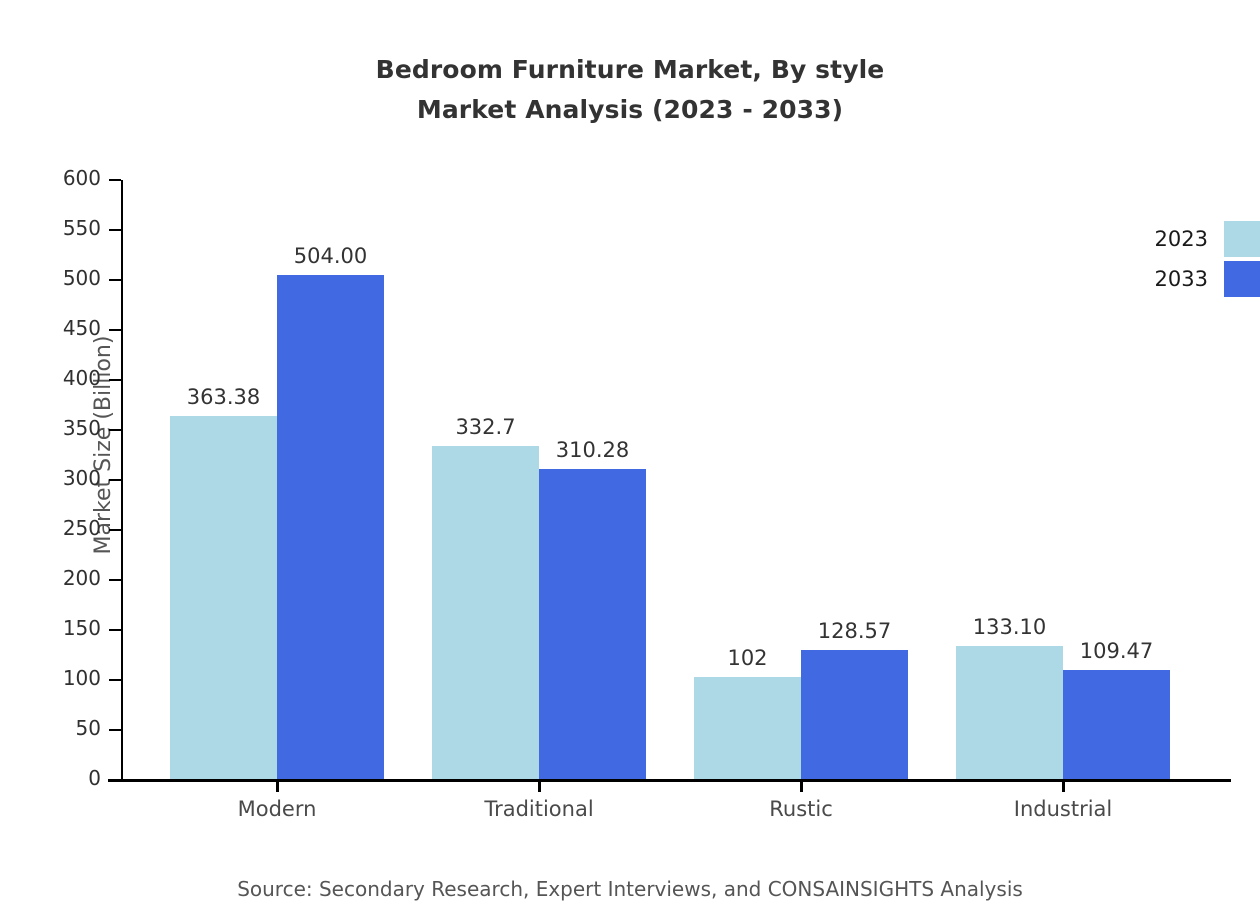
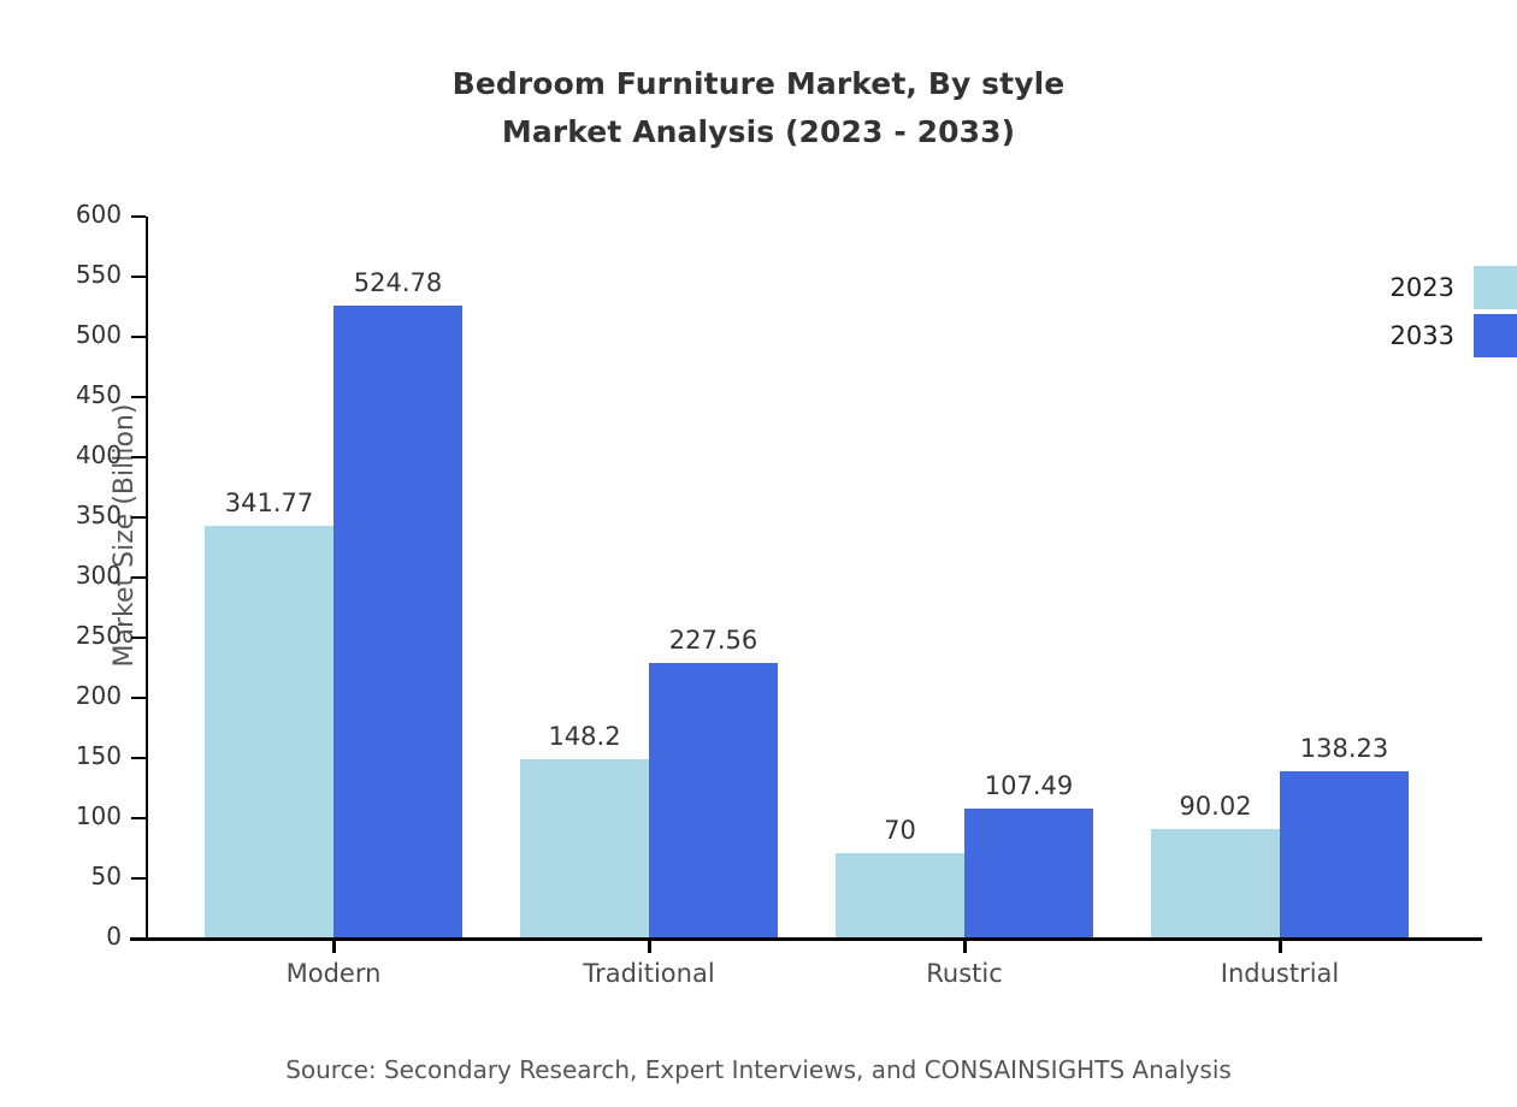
2023/Modern: 363.38 -> 341.77
2033/Modern: 504.00 -> 524.78
2023/Traditional: 332.7 -> 148.2
2033/Traditional: 310.28 -> 227.56
2023/Rustic: 102 -> 70
2033/Rustic: 128.57 -> 107.49
2023/Industrial: 133.10 -> 90.02
2033/Industrial: 109.47 -> 138.23
